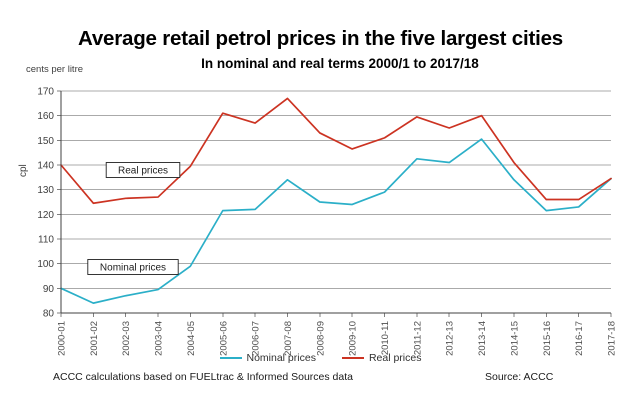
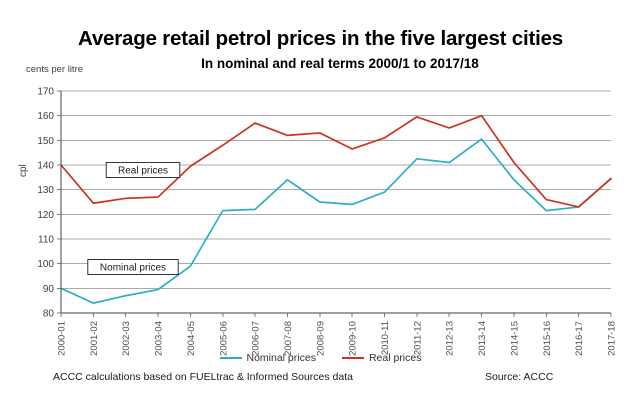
Real prices/2005-06: 161 -> 148
Real prices/2007-08: 167 -> 152
Real prices/2016-17: 126 -> 123
